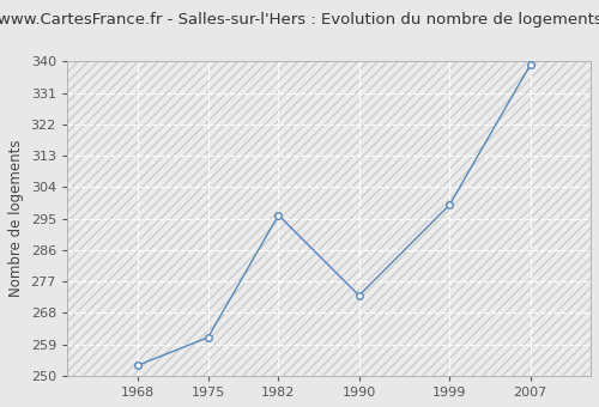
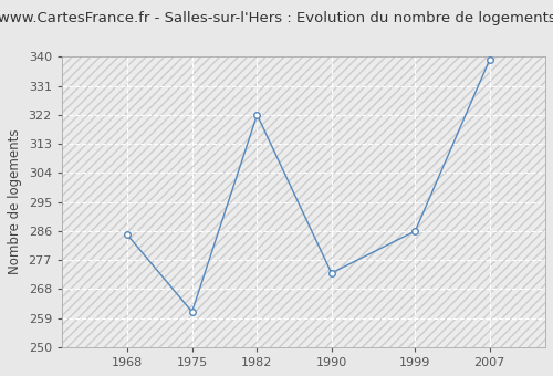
1968: 253 -> 285
1982: 296 -> 322
1999: 299 -> 286
